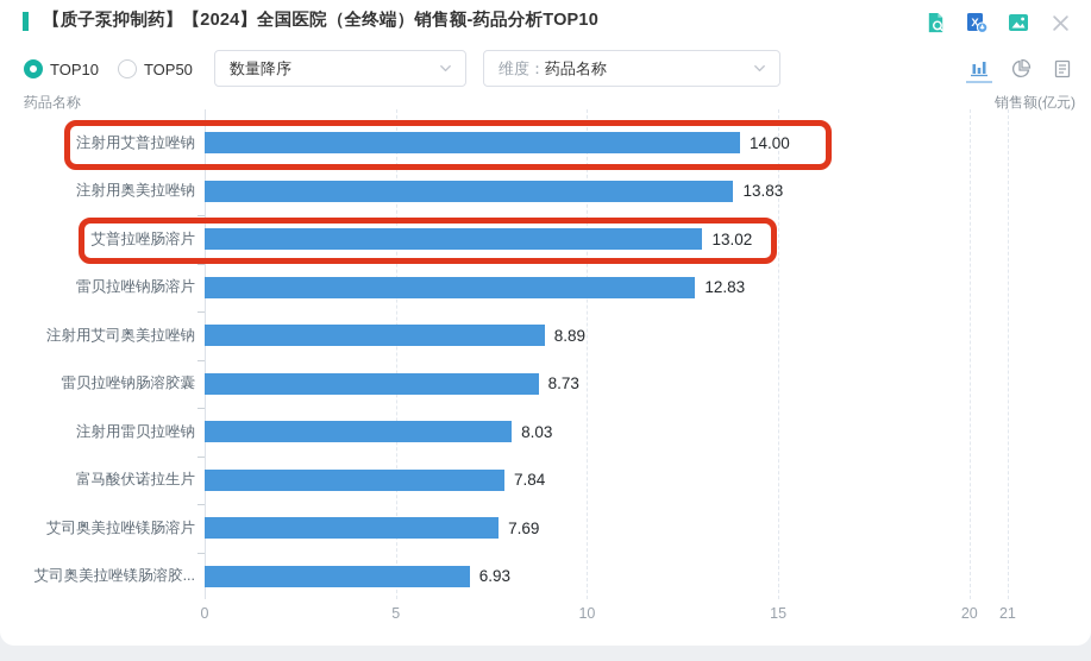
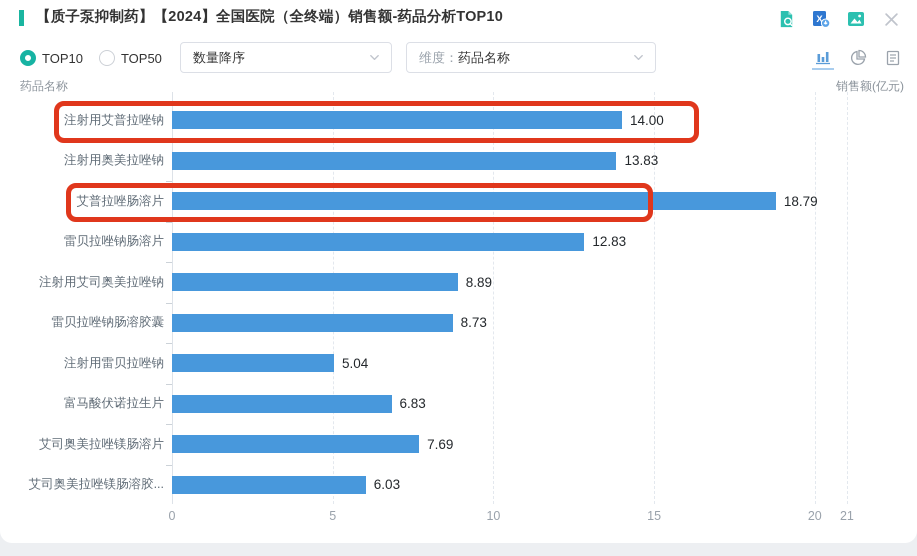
艾普拉唑肠溶片: 13.02 -> 18.79
注射用雷贝拉唑钠: 8.03 -> 5.04
富马酸伏诺拉生片: 7.84 -> 6.83
艾司奥美拉唑镁肠溶胶...: 6.93 -> 6.03
